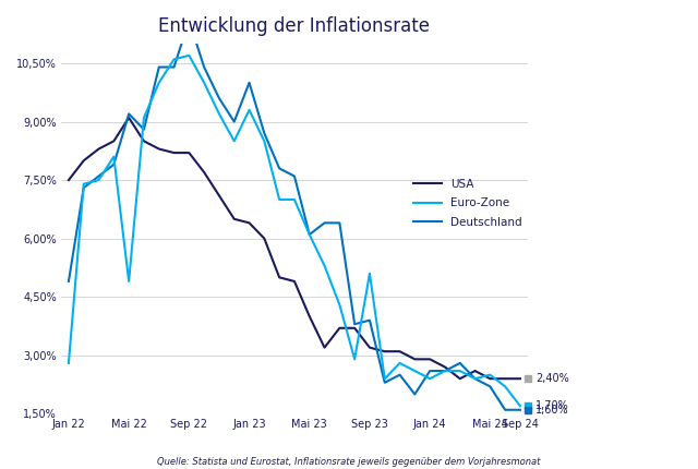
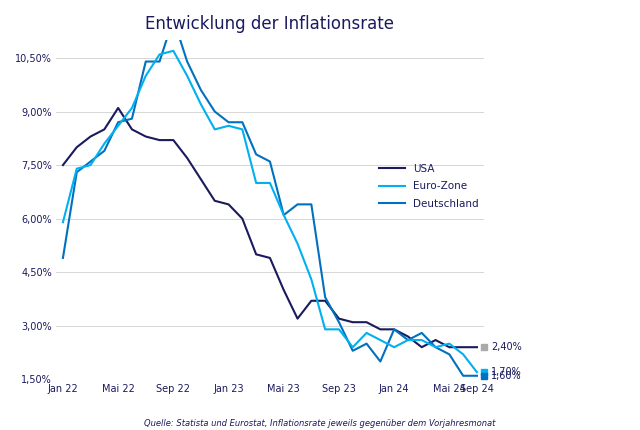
Euro-Zone/Jan 22: 2,8% -> 5,9%
Euro-Zone/Mai 22: 4,9% -> 8,6%
Deutschland/Mai 22: 9,2% -> 8,7%
Euro-Zone/Jan 23: 9,3% -> 8,6%
Deutschland/Jan 23: 10,0% -> 8,7%
Euro-Zone/Sep 23: 5,1% -> 2,9%
Deutschland/Sep 23: 3,9% -> 3,1%
Deutschland/Jan 24: 2,6% -> 2,9%
